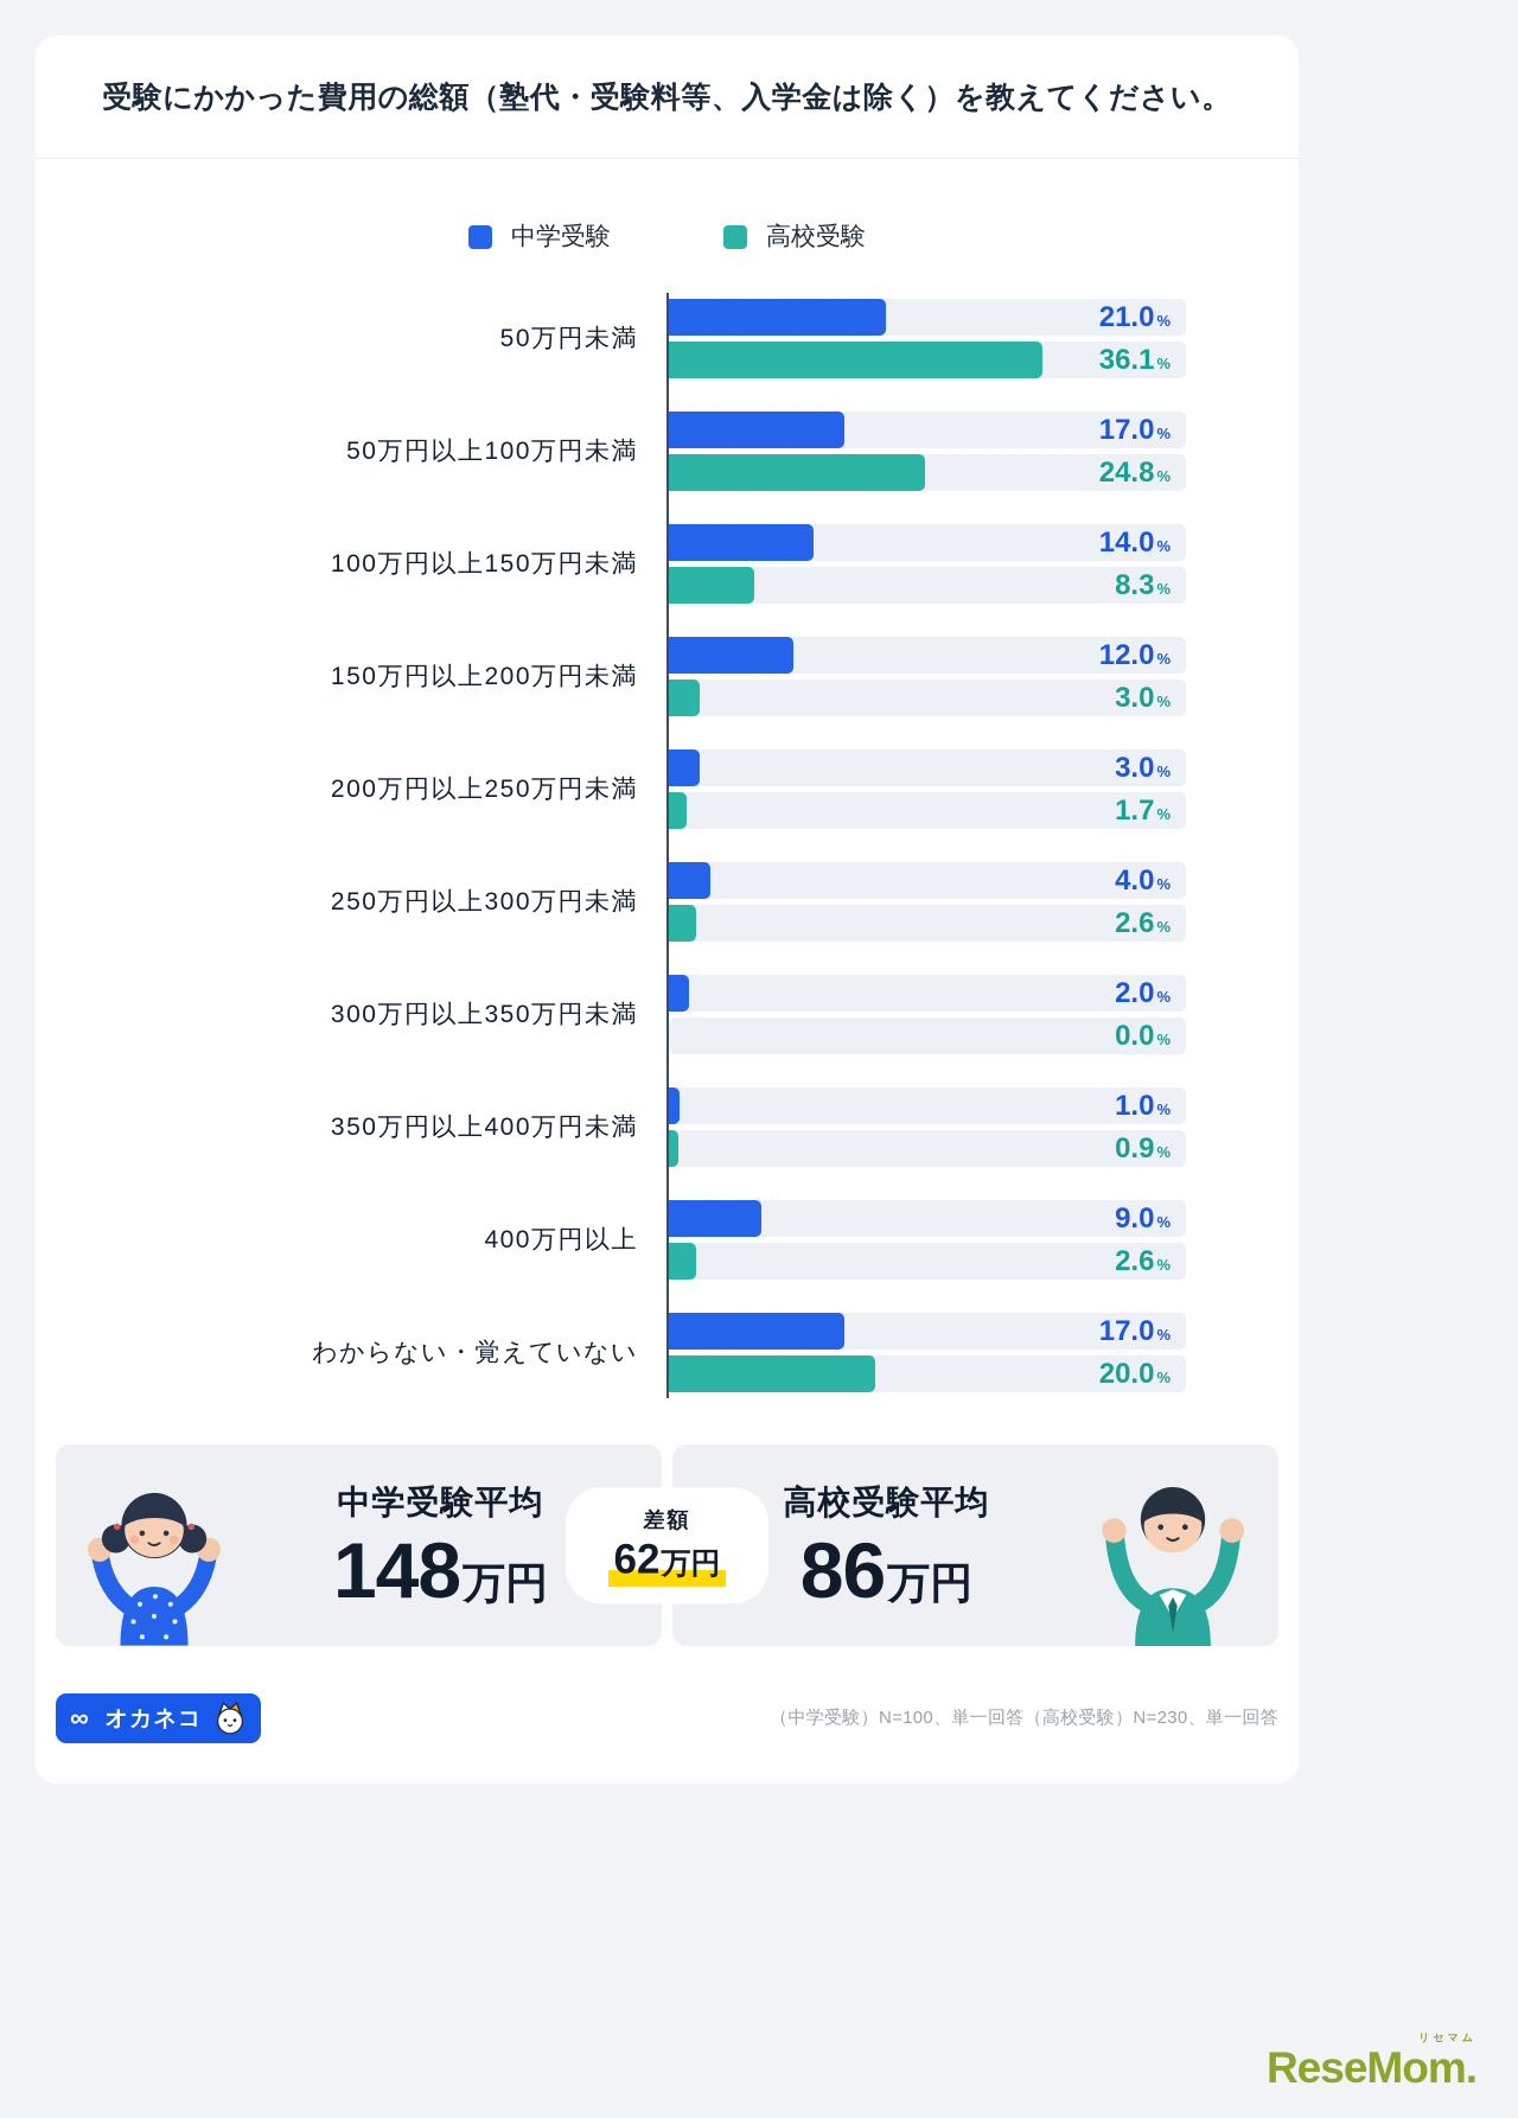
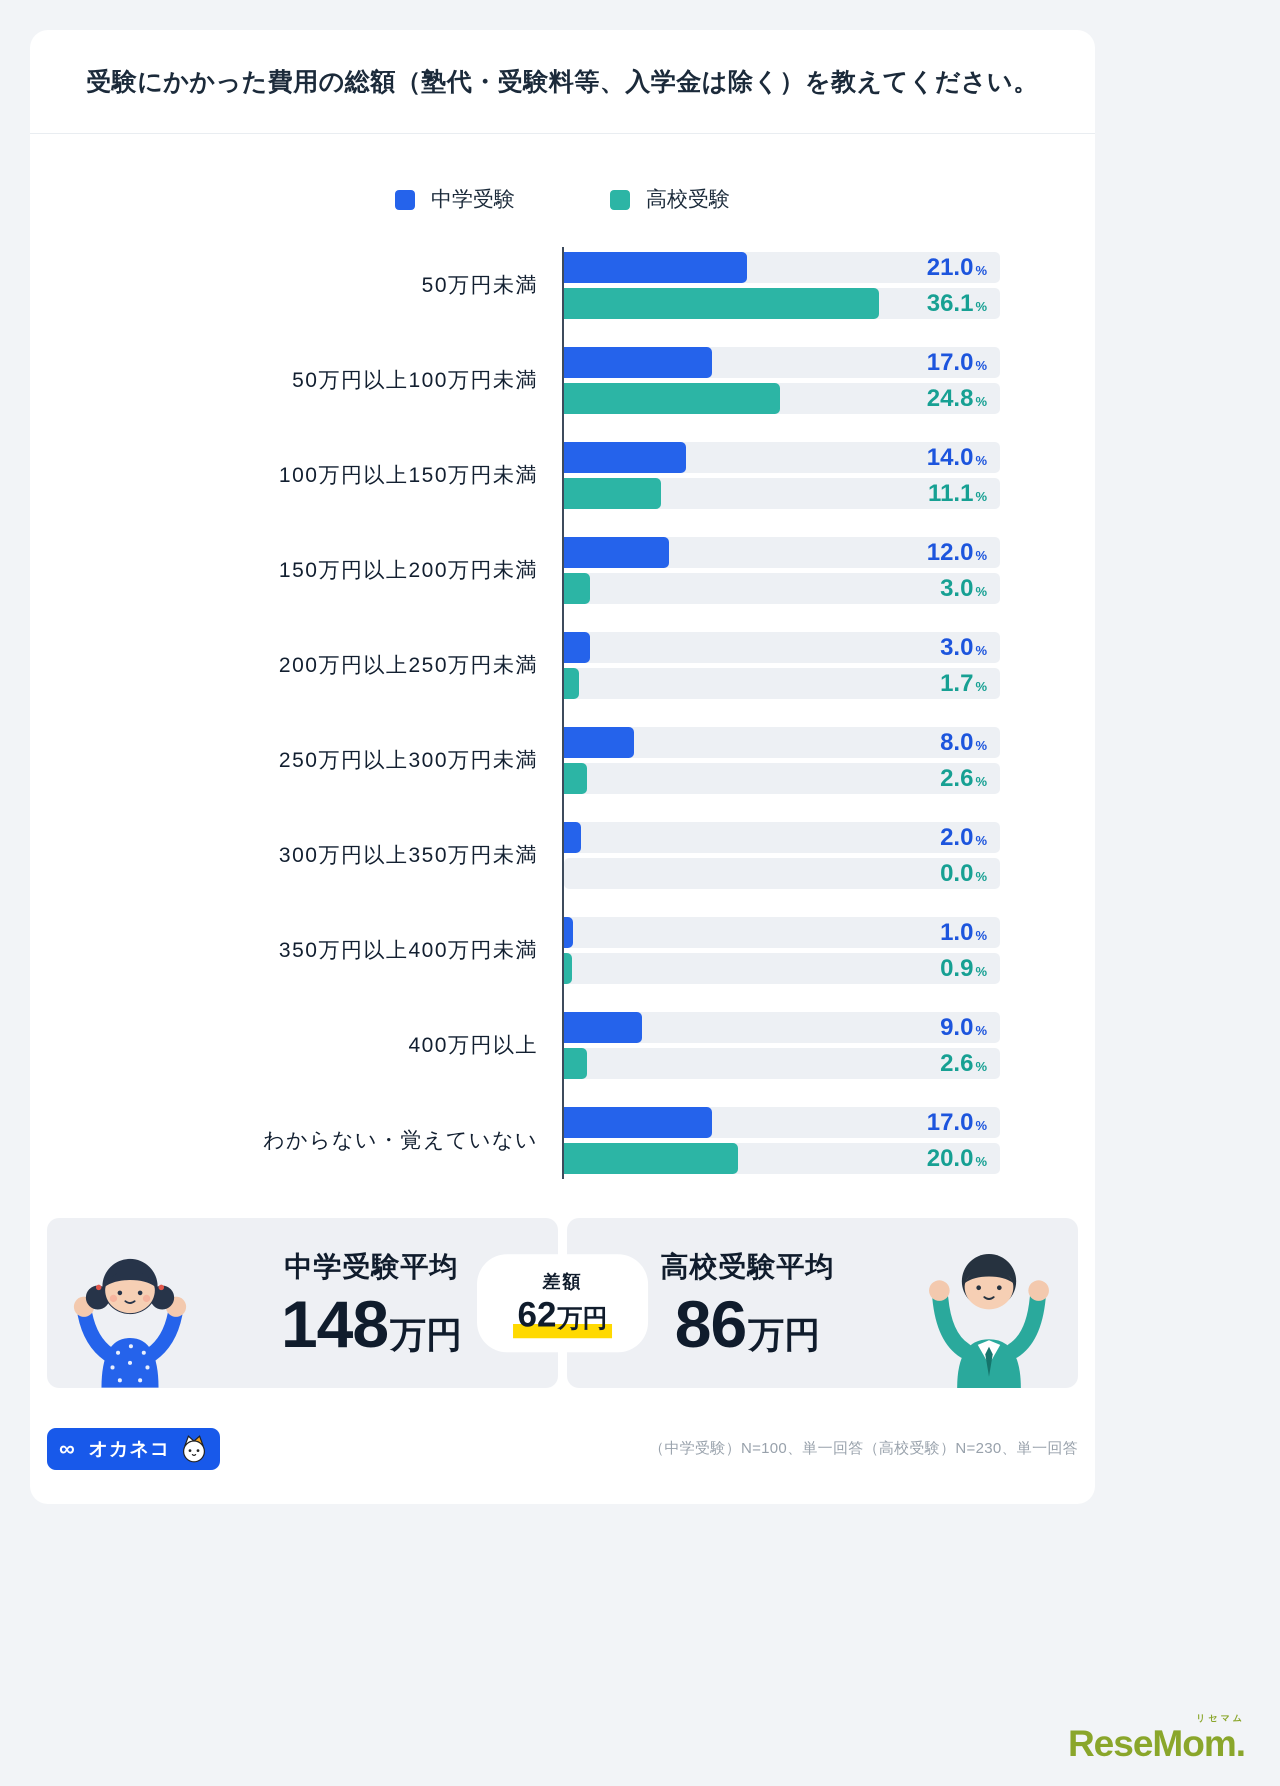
高校受験/100万円以上150万円未満: 8.3 -> 11.1
中学受験/250万円以上300万円未満: 4.0 -> 8.0
